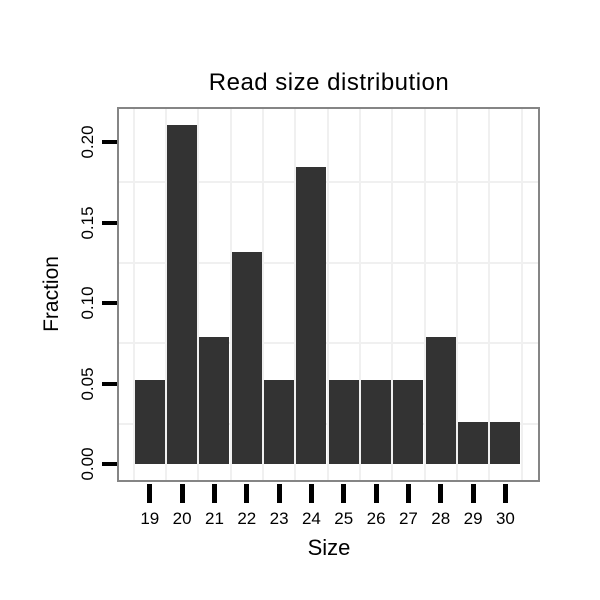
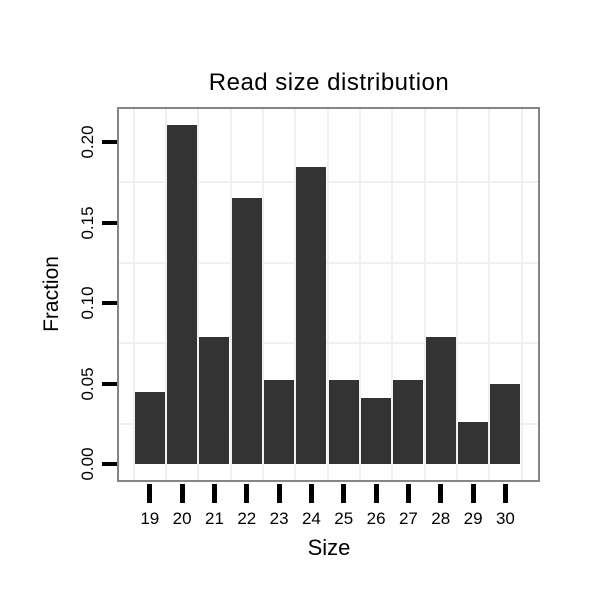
19: 0.053 -> 0.045
22: 0.132 -> 0.165
26: 0.053 -> 0.041
30: 0.026 -> 0.050
